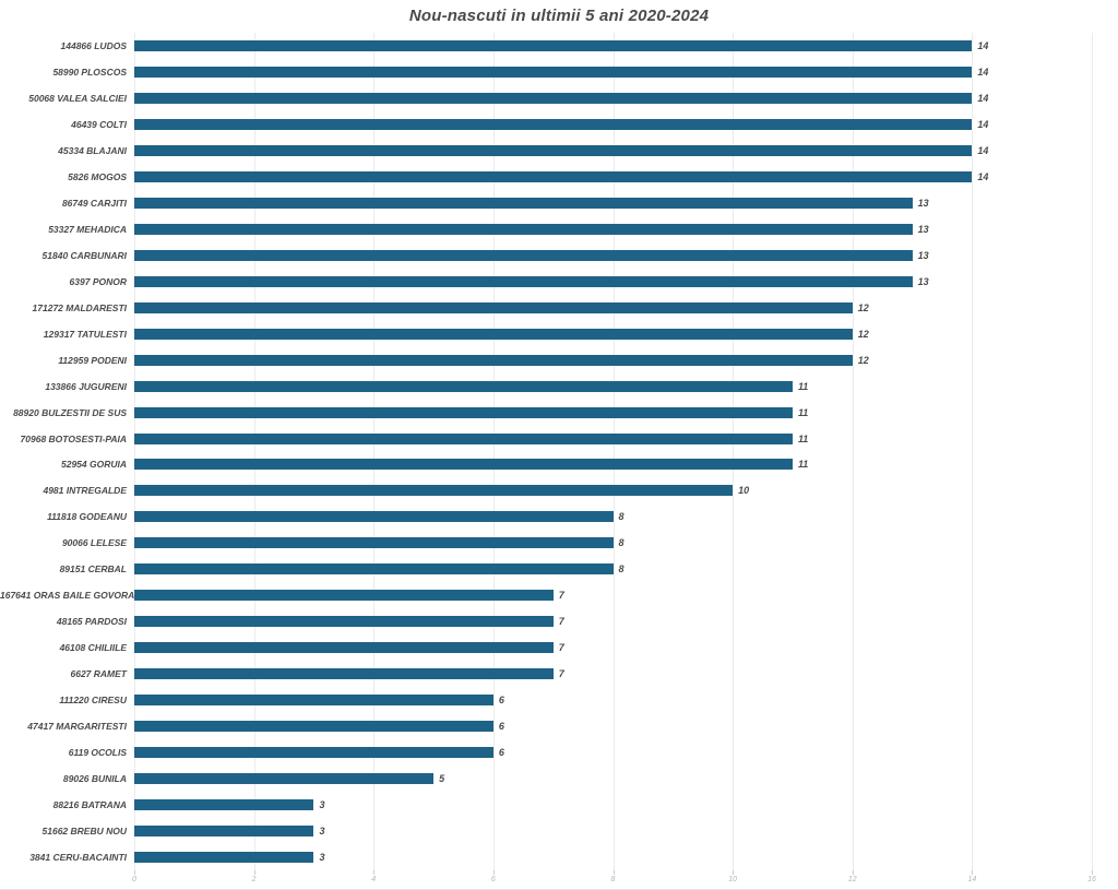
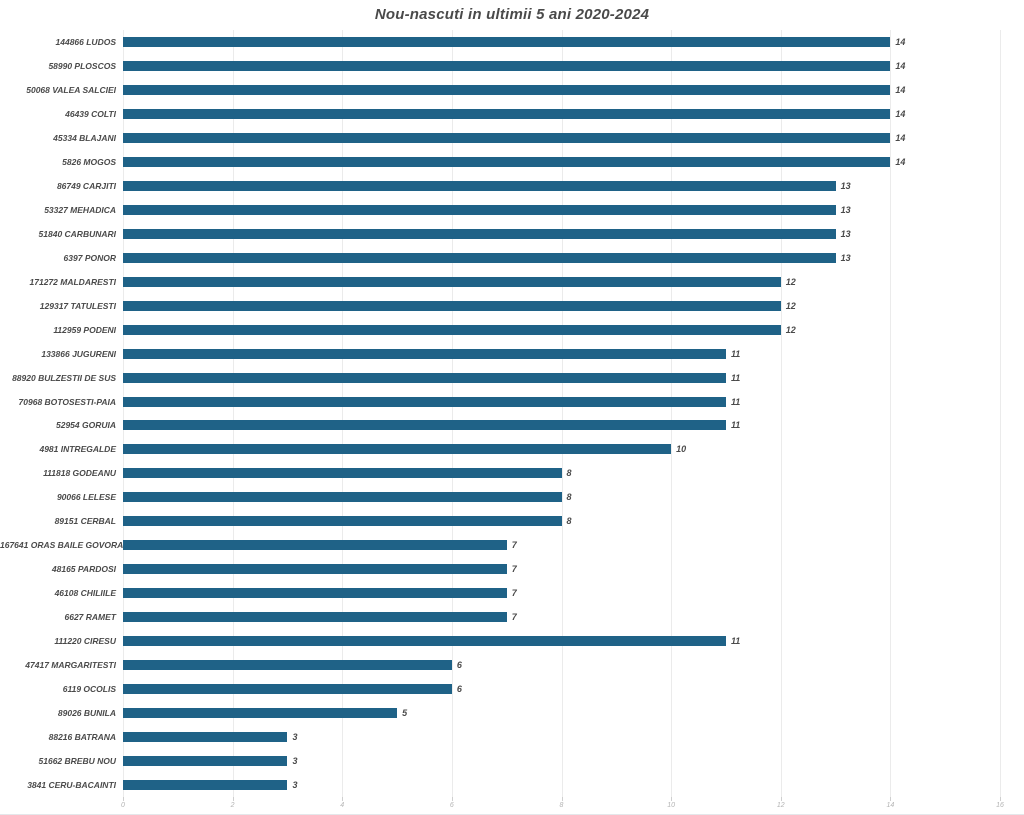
111220 CIRESU: 6 -> 11
